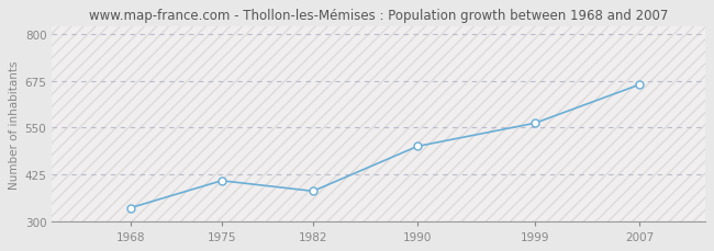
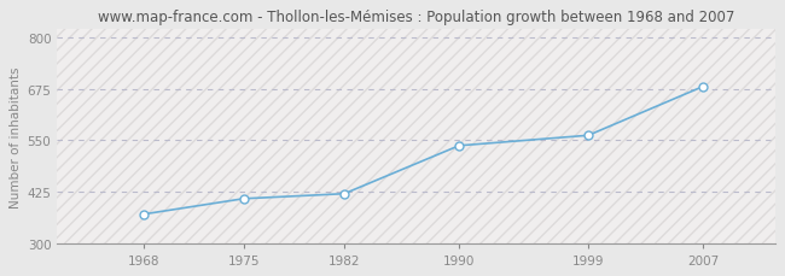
1968: 335 -> 370
1982: 380 -> 420
1990: 500 -> 537
2007: 665 -> 681
